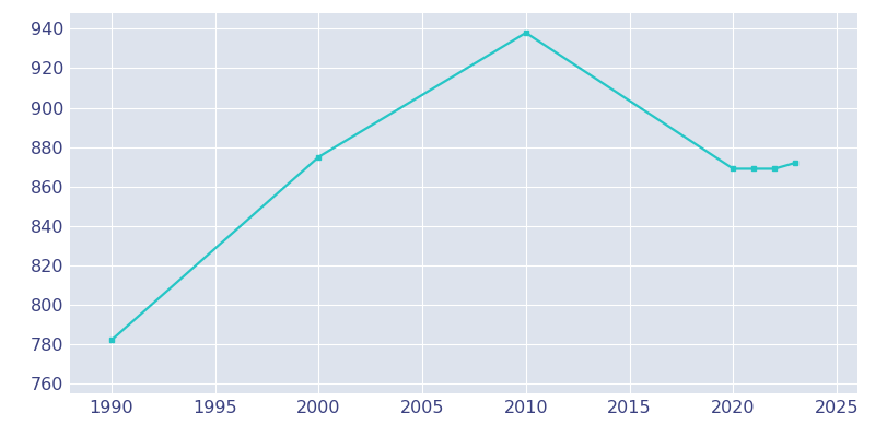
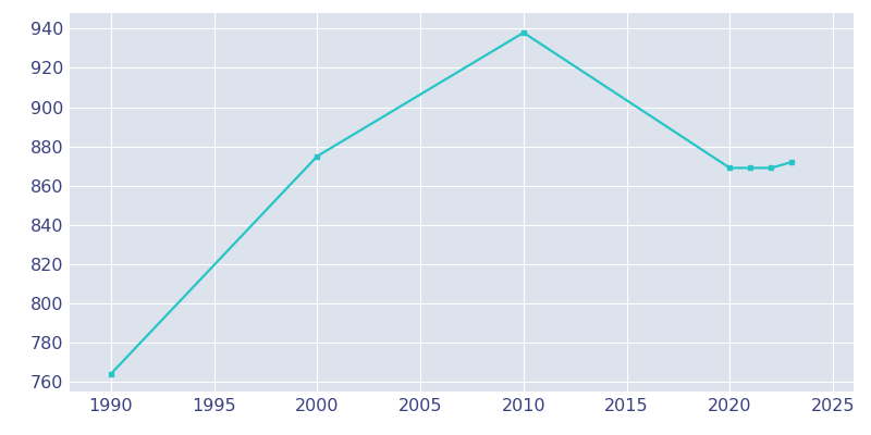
1990: 782 -> 764
